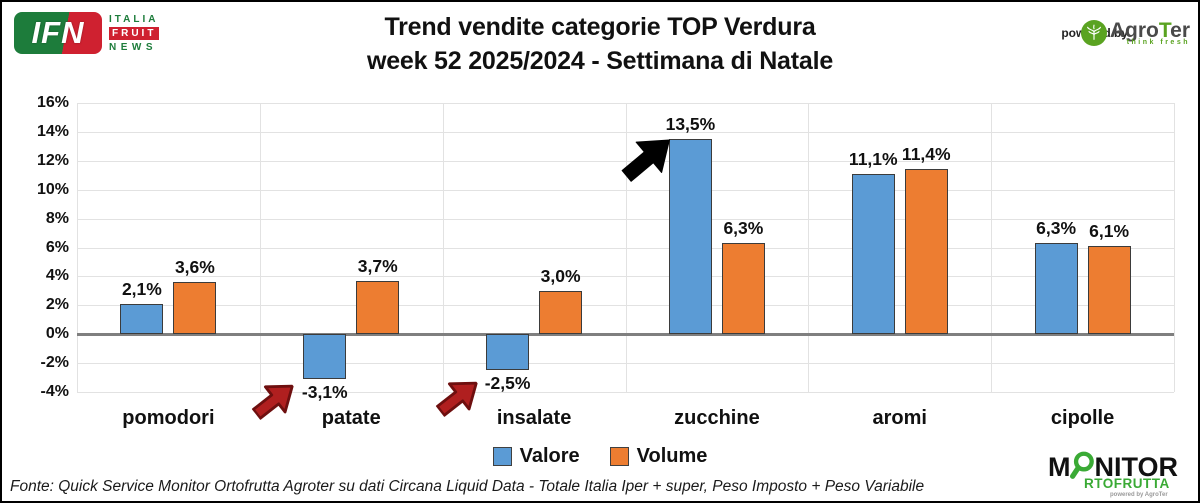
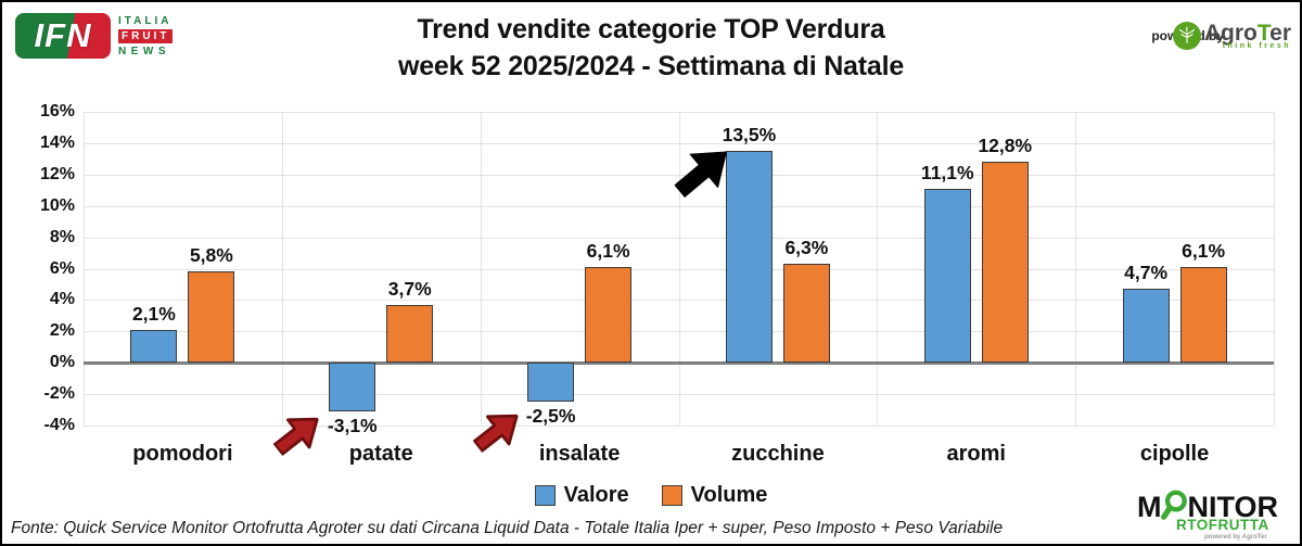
Volume/pomodori: 3,6% -> 5,8%
Volume/insalate: 3,0% -> 6,1%
Volume/aromi: 11,4% -> 12,8%
Valore/cipolle: 6,3% -> 4,7%
